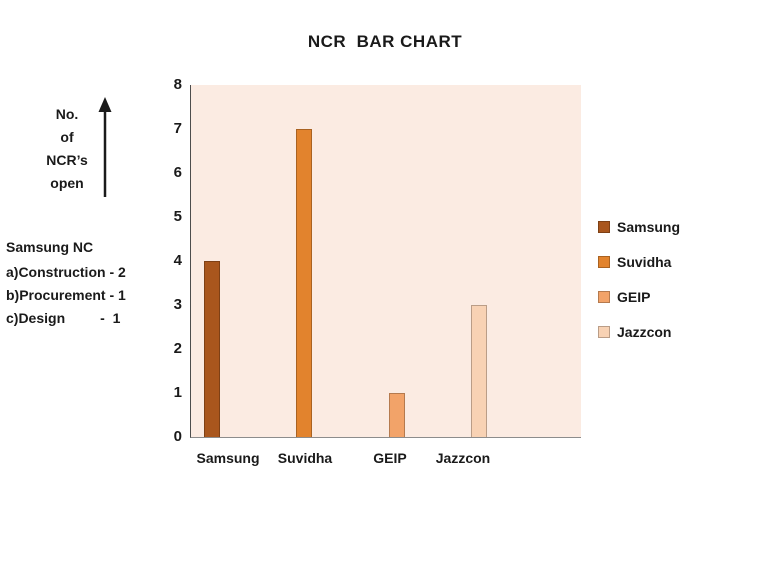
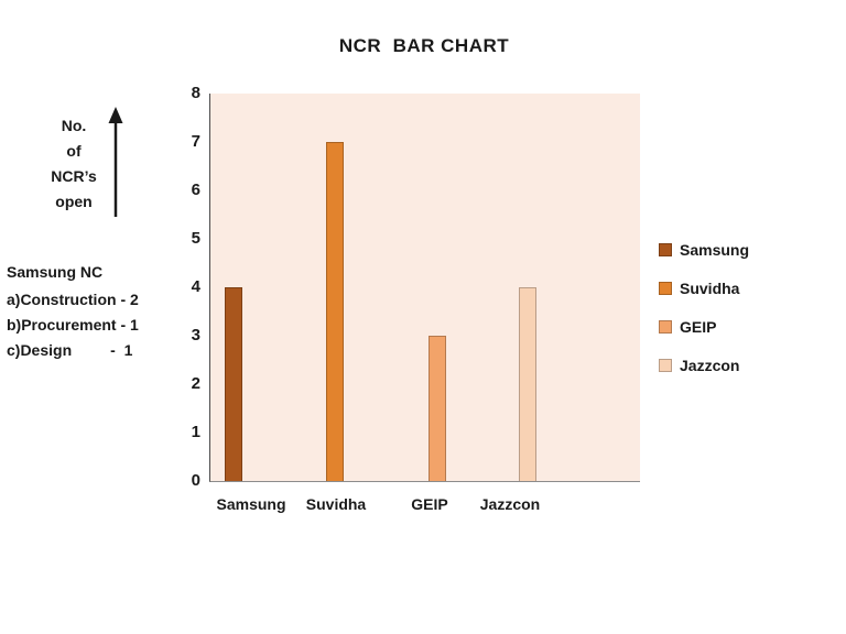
GEIP: 1 -> 3
Jazzcon: 3 -> 4
